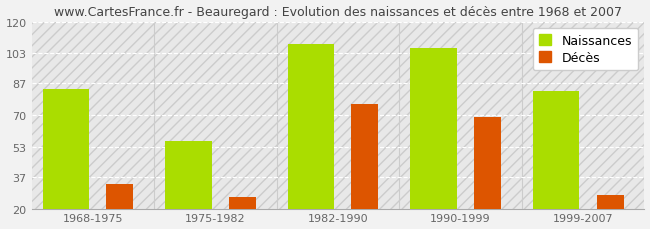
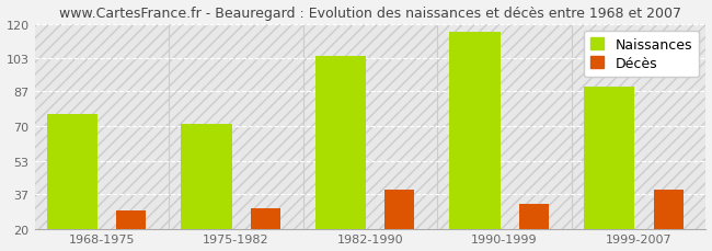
Naissances/1968-1975: 84 -> 76
Décès/1968-1975: 33 -> 29
Naissances/1975-1982: 56 -> 71
Décès/1975-1982: 26 -> 30
Naissances/1982-1990: 108 -> 104
Décès/1982-1990: 76 -> 39
Naissances/1990-1999: 106 -> 116
Décès/1990-1999: 69 -> 32
Naissances/1999-2007: 83 -> 89
Décès/1999-2007: 27 -> 39
